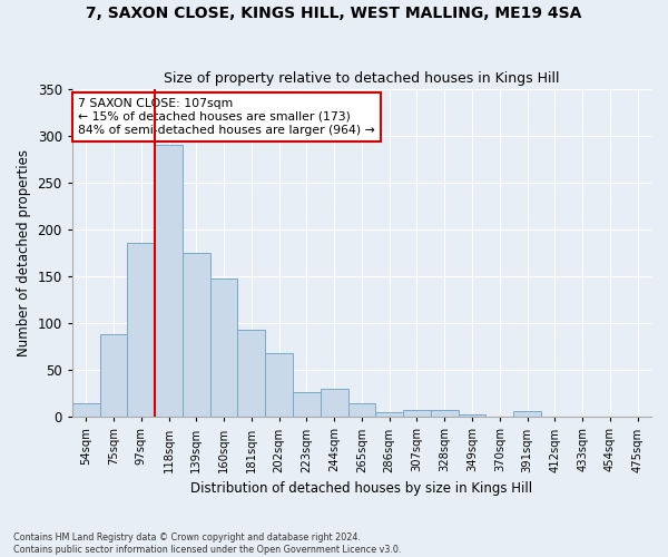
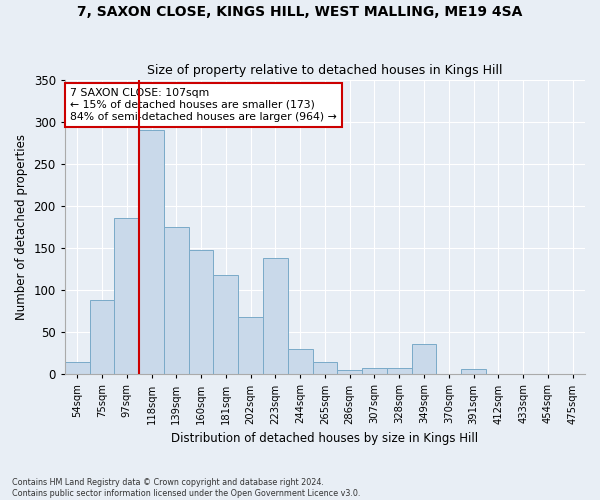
181sqm: 93 -> 118
223sqm: 27 -> 138
349sqm: 3 -> 36
